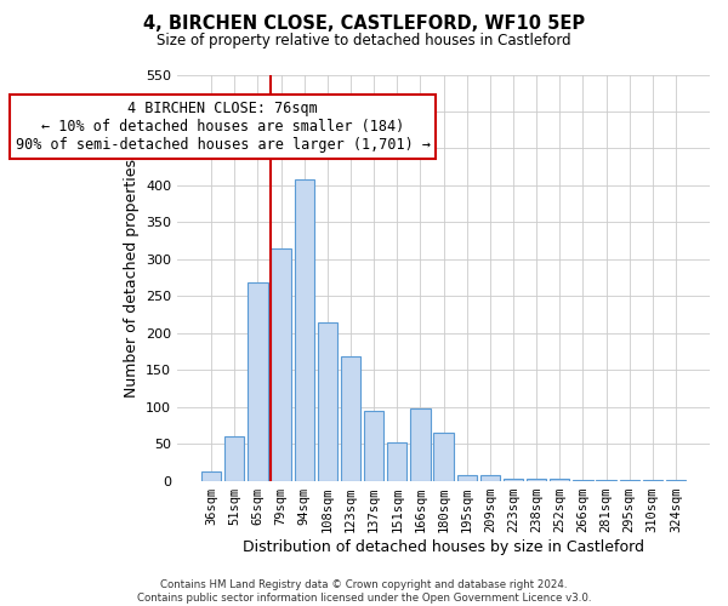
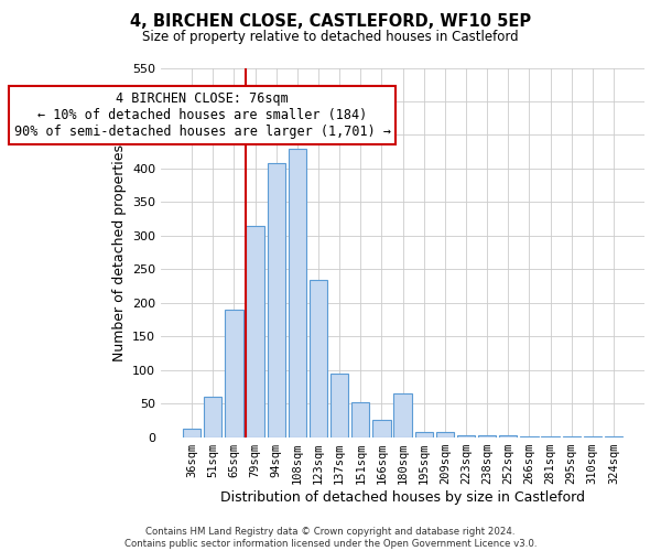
65sqm: 268 -> 190
108sqm: 214 -> 430
123sqm: 168 -> 234
166sqm: 98 -> 25
